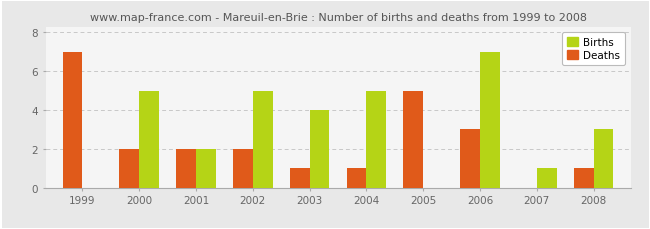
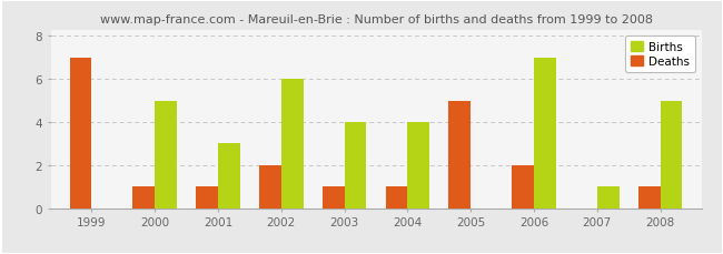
Deaths/2000: 2 -> 1
Deaths/2001: 2 -> 1
Births/2001: 2 -> 3
Births/2002: 5 -> 6
Births/2004: 5 -> 4
Deaths/2006: 3 -> 2
Births/2008: 3 -> 5
